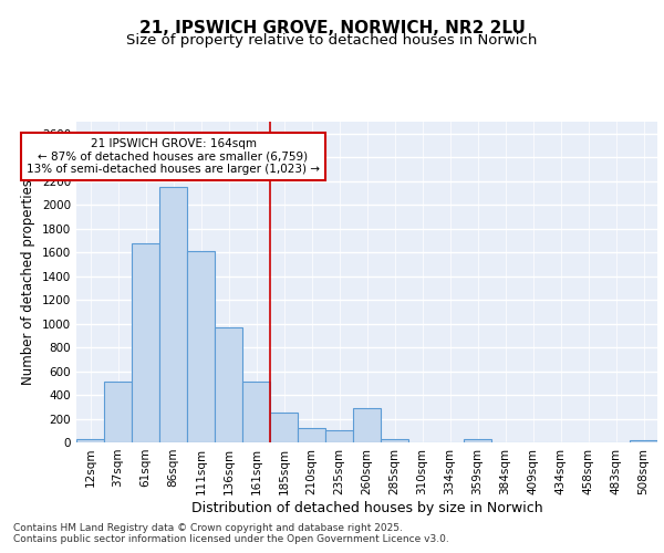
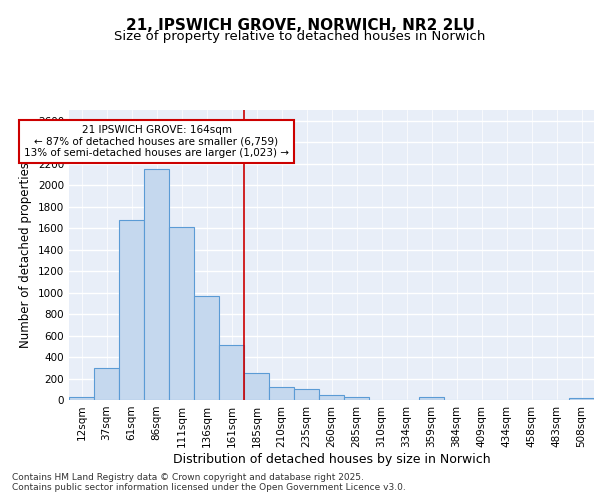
37sqm: 510 -> 300
260sqm: 290 -> 50
